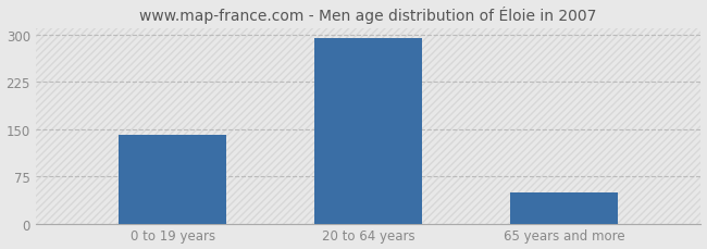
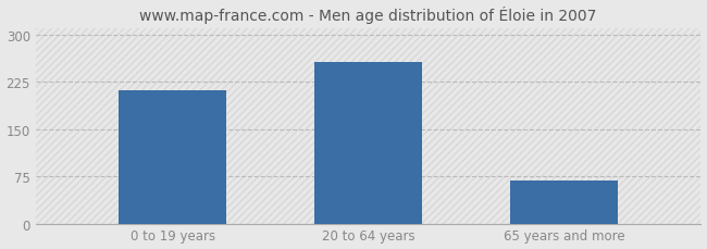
0 to 19 years: 140 -> 212
20 to 64 years: 295 -> 256
65 years and more: 50 -> 68
